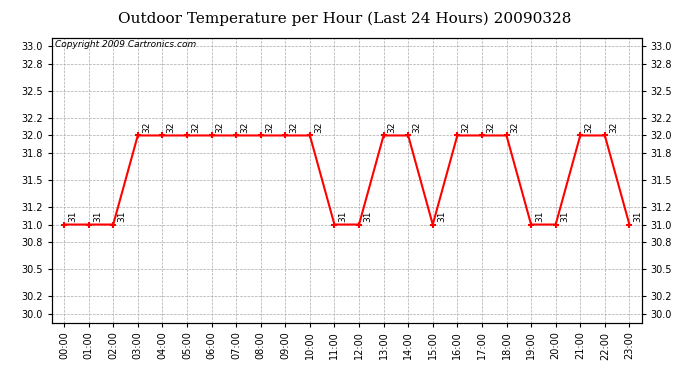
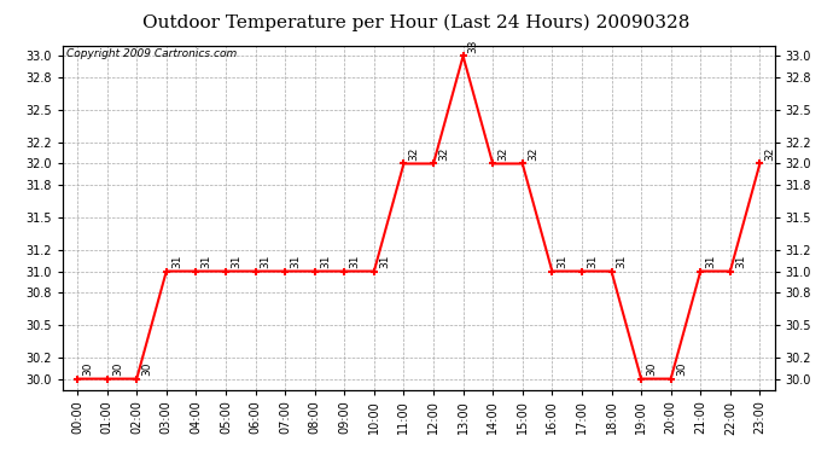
00:00: 31 -> 30
01:00: 31 -> 30
02:00: 31 -> 30
03:00: 32 -> 31
04:00: 32 -> 31
05:00: 32 -> 31
06:00: 32 -> 31
07:00: 32 -> 31
08:00: 32 -> 31
09:00: 32 -> 31
10:00: 32 -> 31
11:00: 31 -> 32
12:00: 31 -> 32
13:00: 32 -> 33
15:00: 31 -> 32
16:00: 32 -> 31
17:00: 32 -> 31
18:00: 32 -> 31
19:00: 31 -> 30
20:00: 31 -> 30
21:00: 32 -> 31
22:00: 32 -> 31
23:00: 31 -> 32
